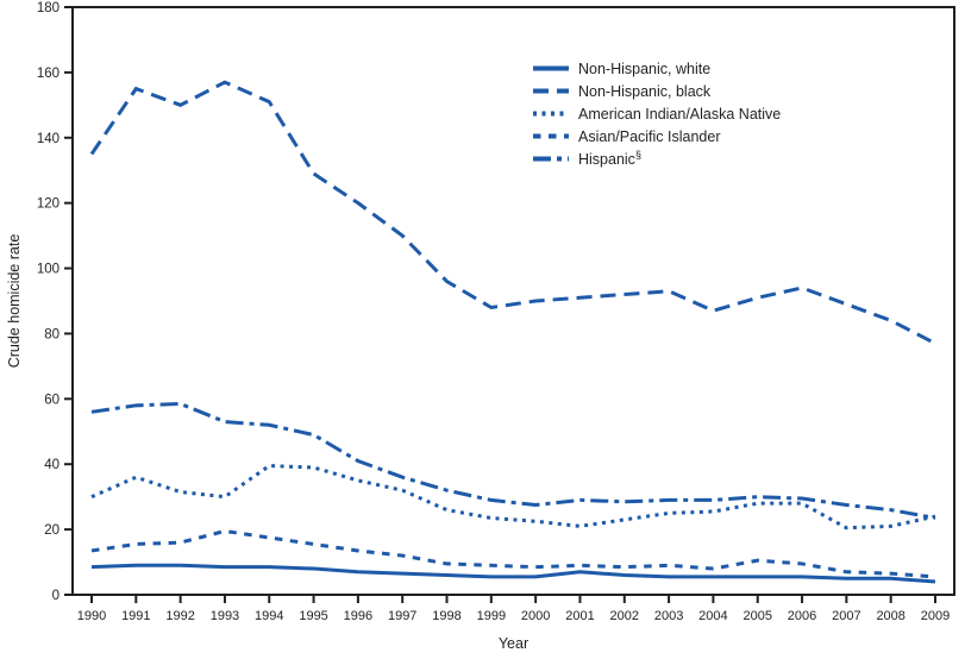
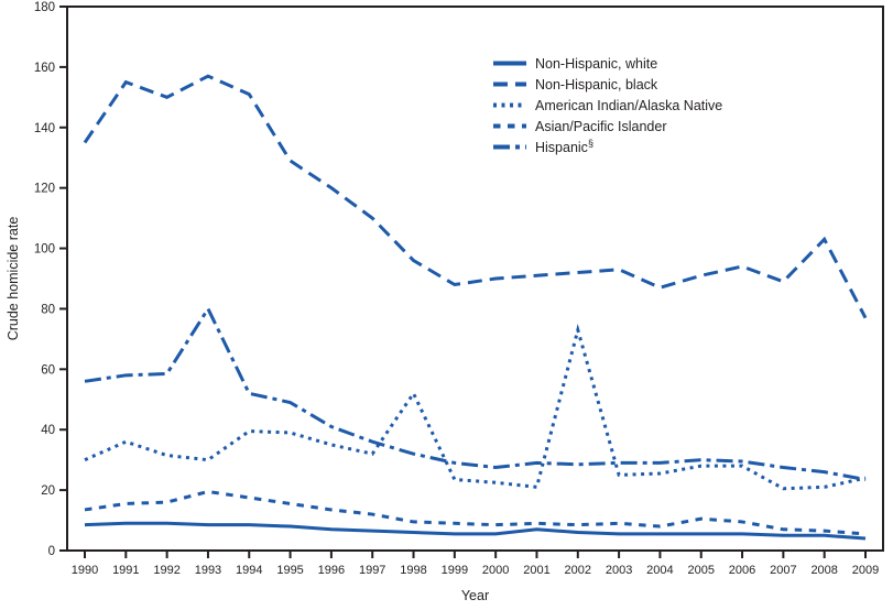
Hispanic/1993: 53 -> 80
American Indian/Alaska Native/1998: 26 -> 52
American Indian/Alaska Native/2002: 23 -> 73
Non-Hispanic, black/2008: 84 -> 103
